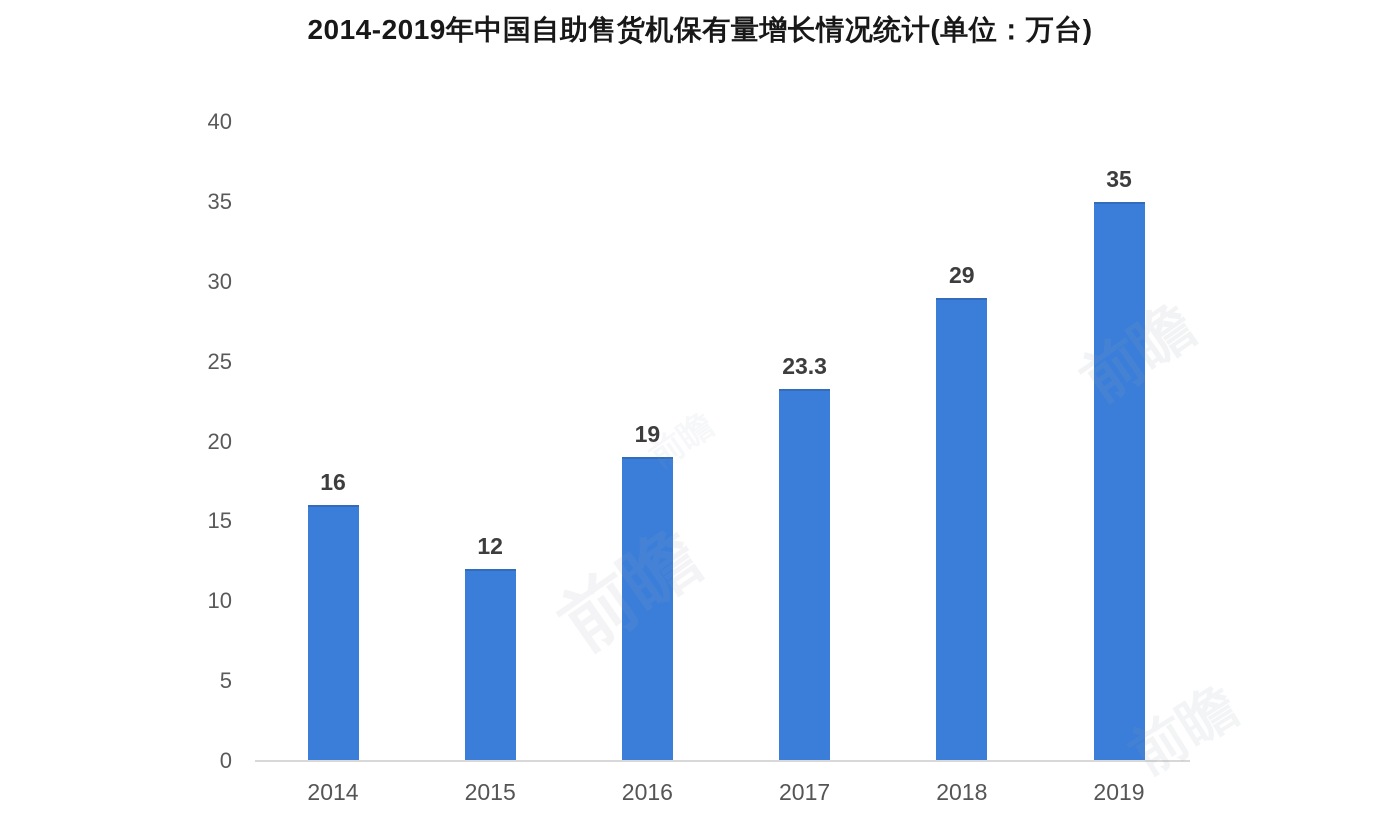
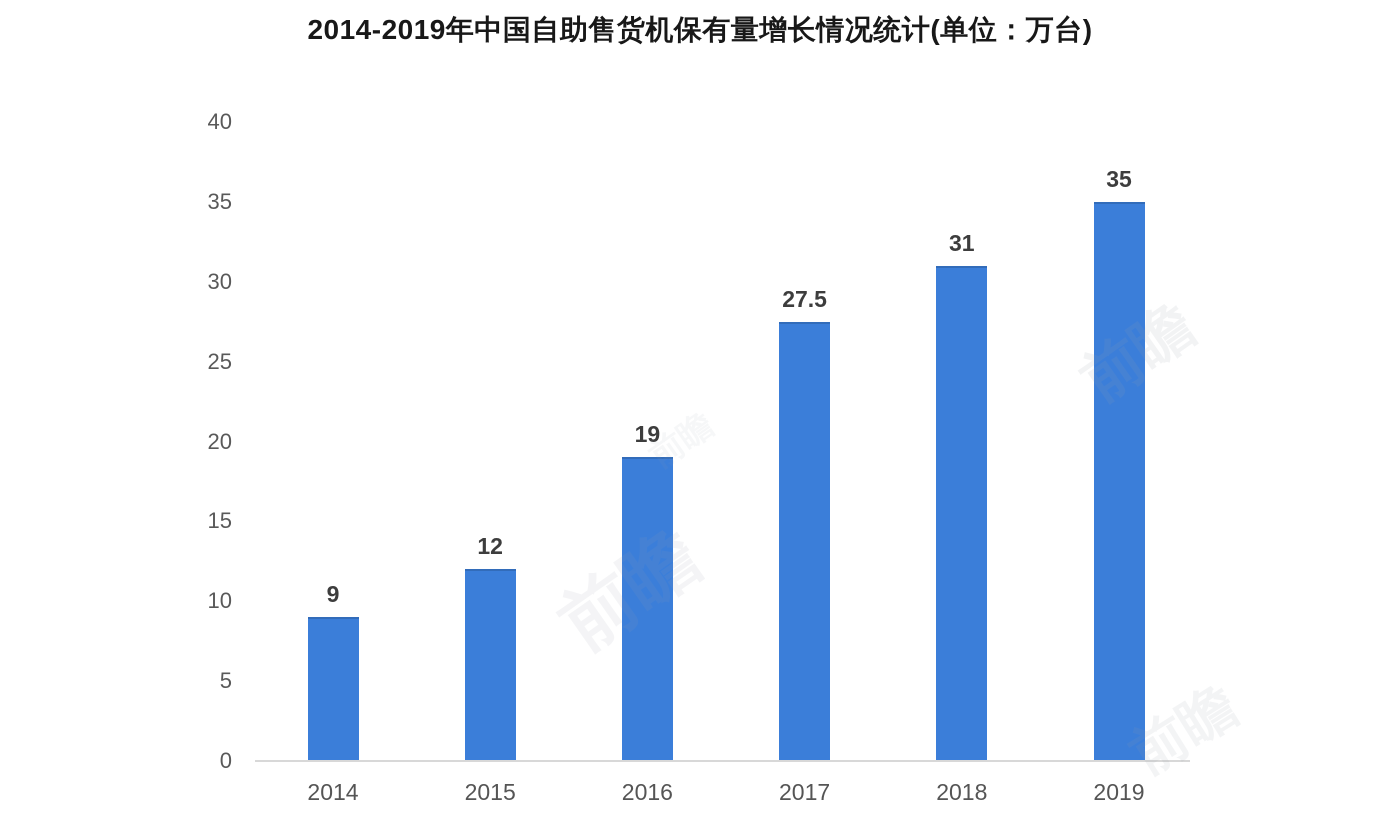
2014: 16 -> 9
2017: 23.3 -> 27.5
2018: 29 -> 31
